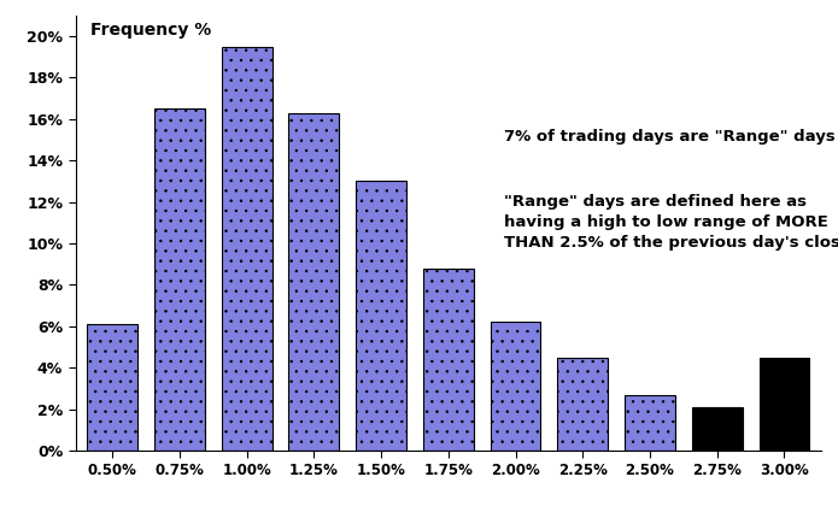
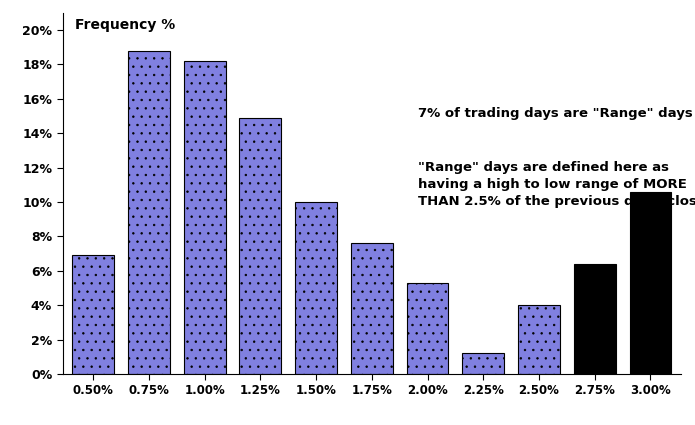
0.50%: 6.1% -> 6.9%
0.75%: 16.5% -> 18.8%
1.00%: 19.5% -> 18.2%
1.25%: 16.3% -> 14.9%
1.50%: 13.0% -> 10.0%
1.75%: 8.8% -> 7.6%
2.00%: 6.2% -> 5.3%
2.25%: 4.5% -> 1.2%
2.50%: 2.7% -> 4.0%
2.75%: 2.1% -> 6.4%
3.00%: 4.5% -> 10.6%
